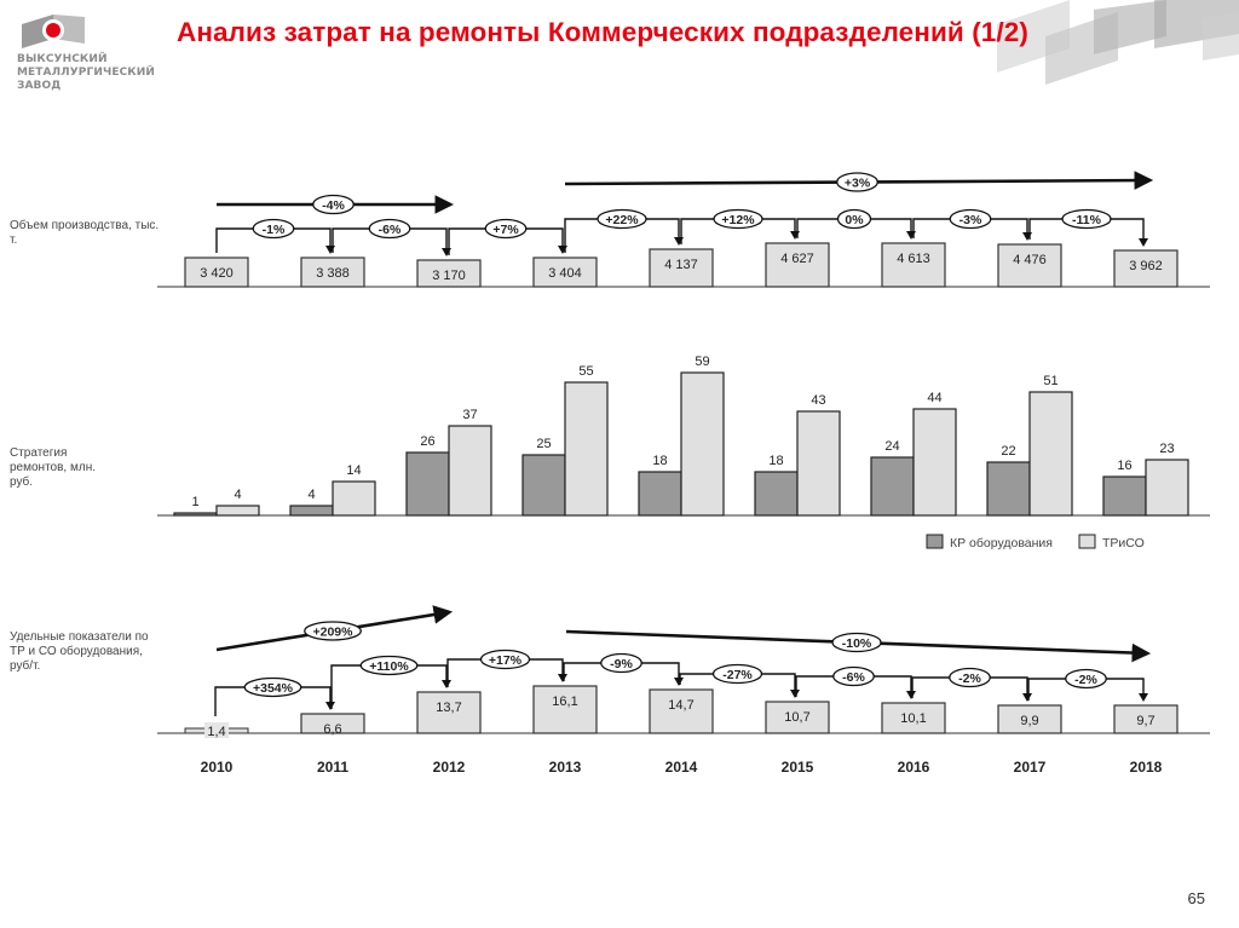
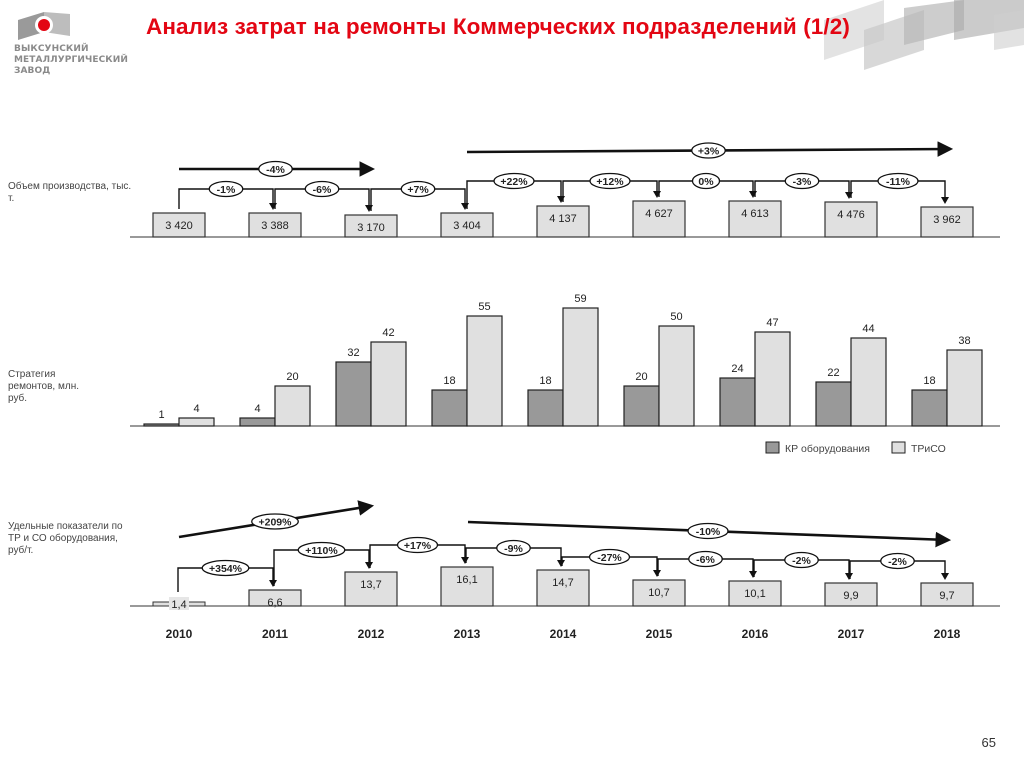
Стратегия ремонтов, млн. руб./ТРиСО/2011: 14 -> 20
Стратегия ремонтов, млн. руб./КР оборудования/2012: 26 -> 32
Стратегия ремонтов, млн. руб./ТРиСО/2012: 37 -> 42
Стратегия ремонтов, млн. руб./КР оборудования/2013: 25 -> 18
Стратегия ремонтов, млн. руб./КР оборудования/2015: 18 -> 20
Стратегия ремонтов, млн. руб./ТРиСО/2015: 43 -> 50
Стратегия ремонтов, млн. руб./ТРиСО/2016: 44 -> 47
Стратегия ремонтов, млн. руб./ТРиСО/2017: 51 -> 44
Стратегия ремонтов, млн. руб./КР оборудования/2018: 16 -> 18
Стратегия ремонтов, млн. руб./ТРиСО/2018: 23 -> 38
